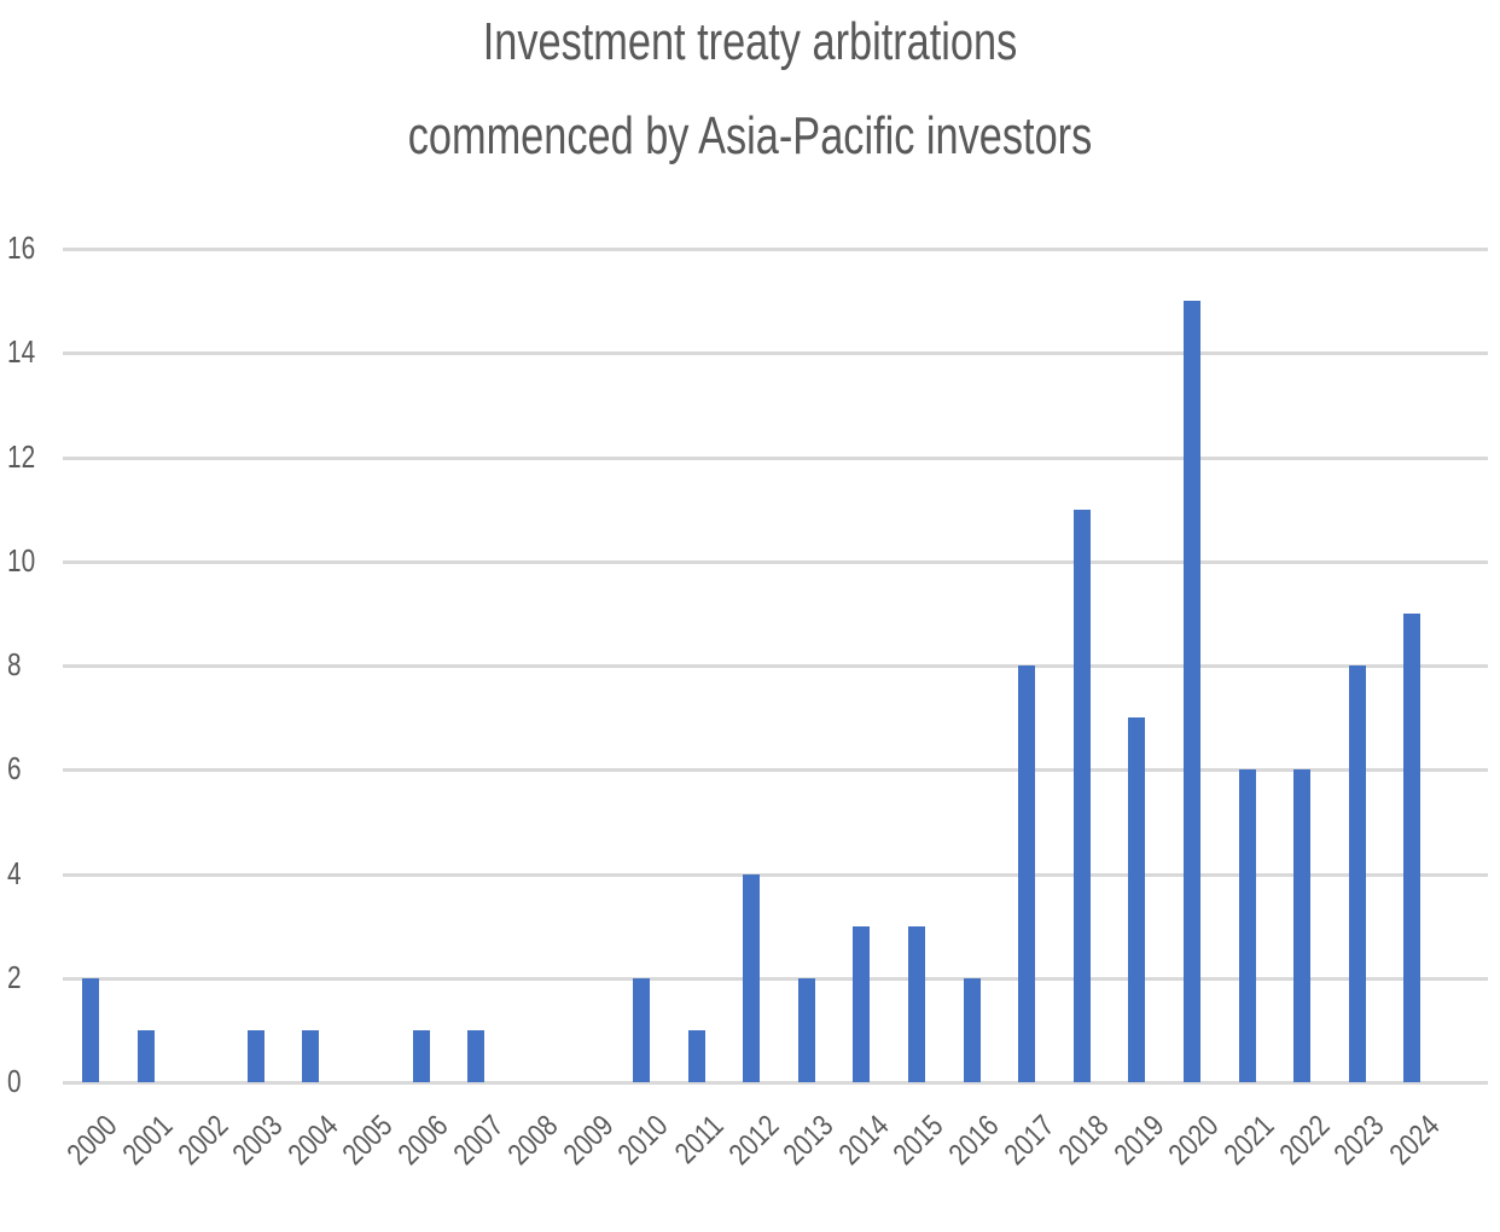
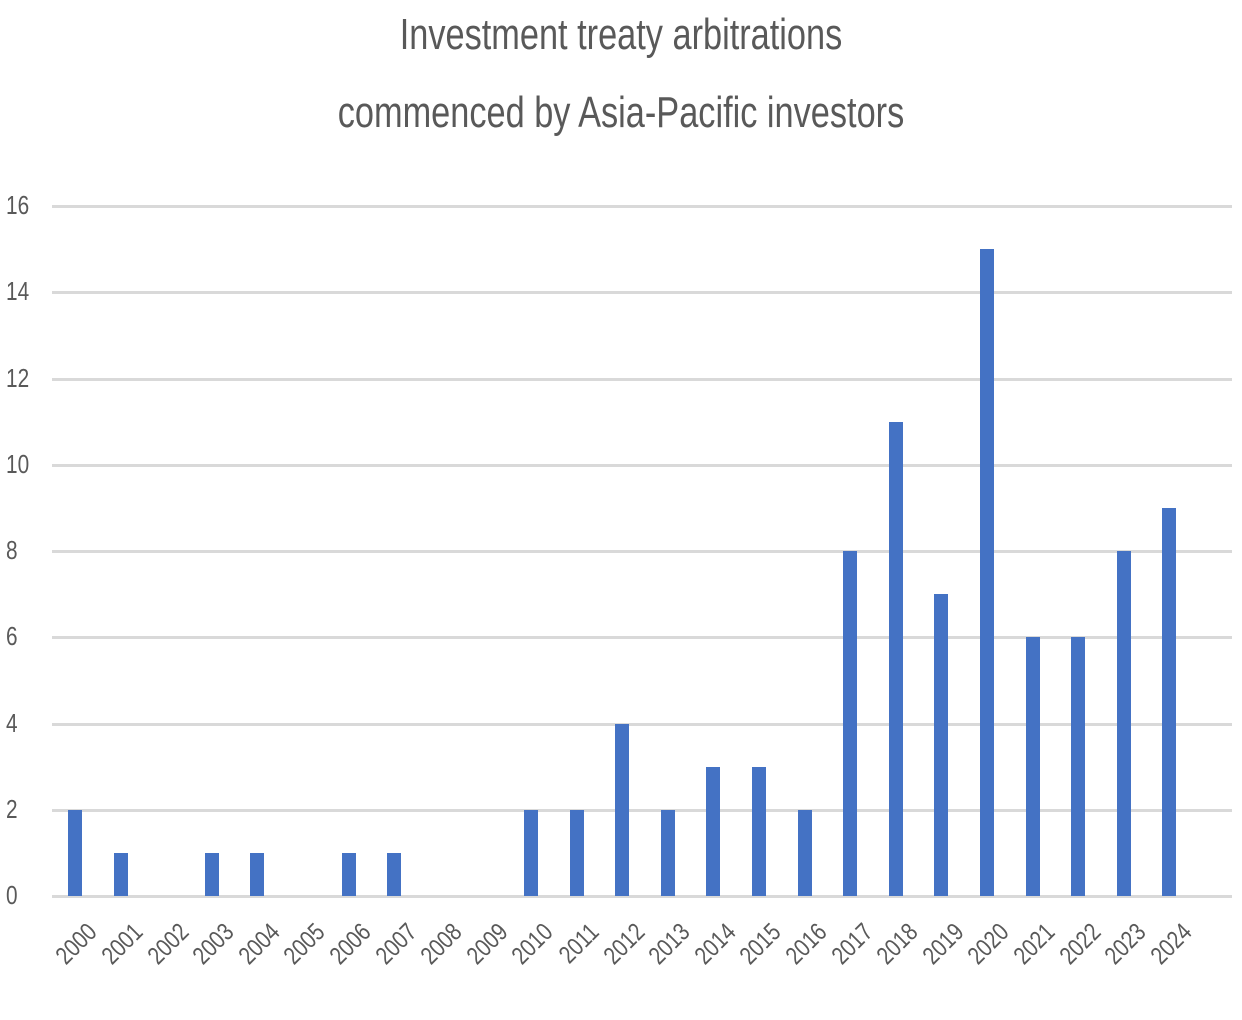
2011: 1 -> 2
